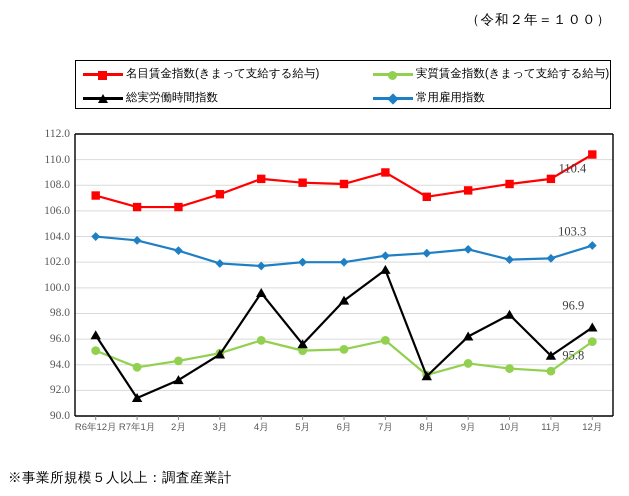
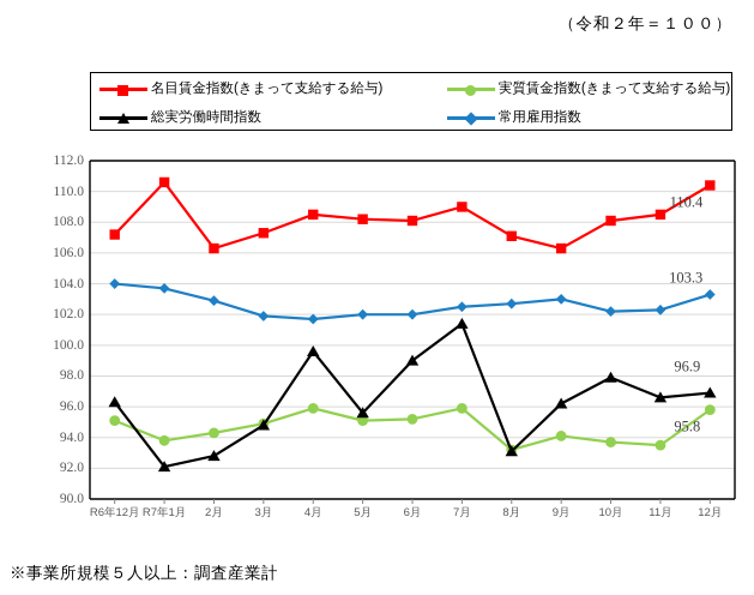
名目賃金指数(きまって支給する給与)/R7年1月: 106.3 -> 110.6
総実労働時間指数/R7年1月: 91.4 -> 92.1
名目賃金指数(きまって支給する給与)/9月: 107.6 -> 106.3
総実労働時間指数/11月: 94.7 -> 96.6
